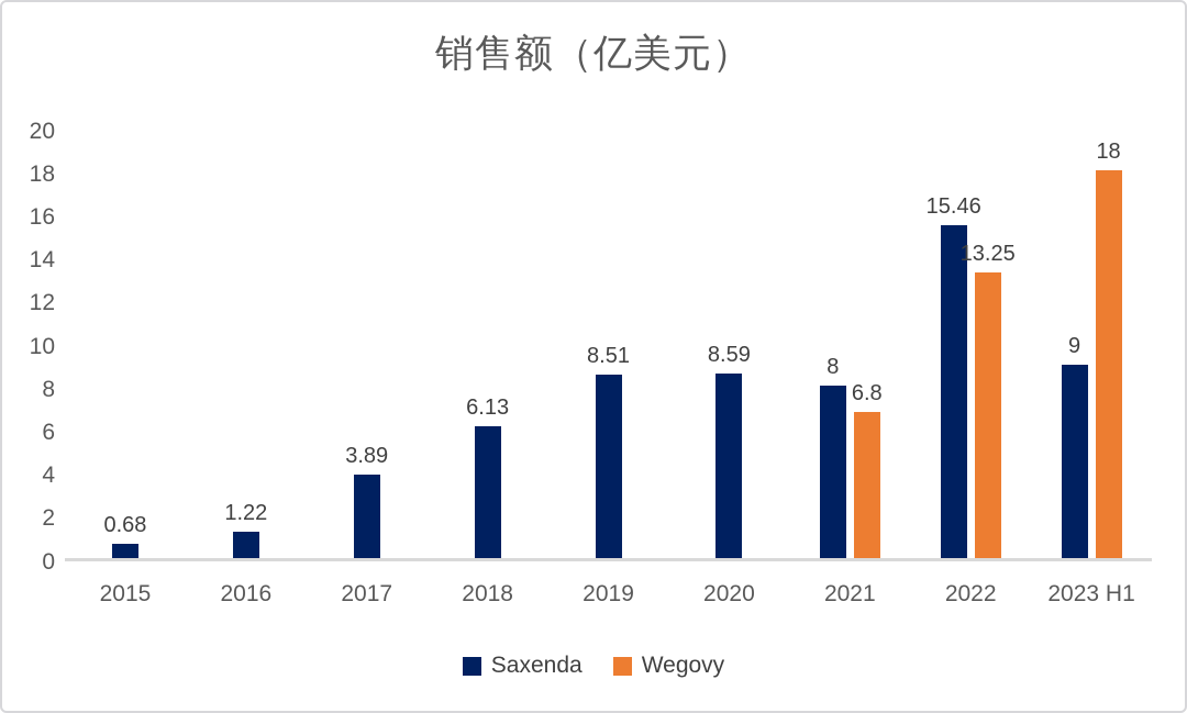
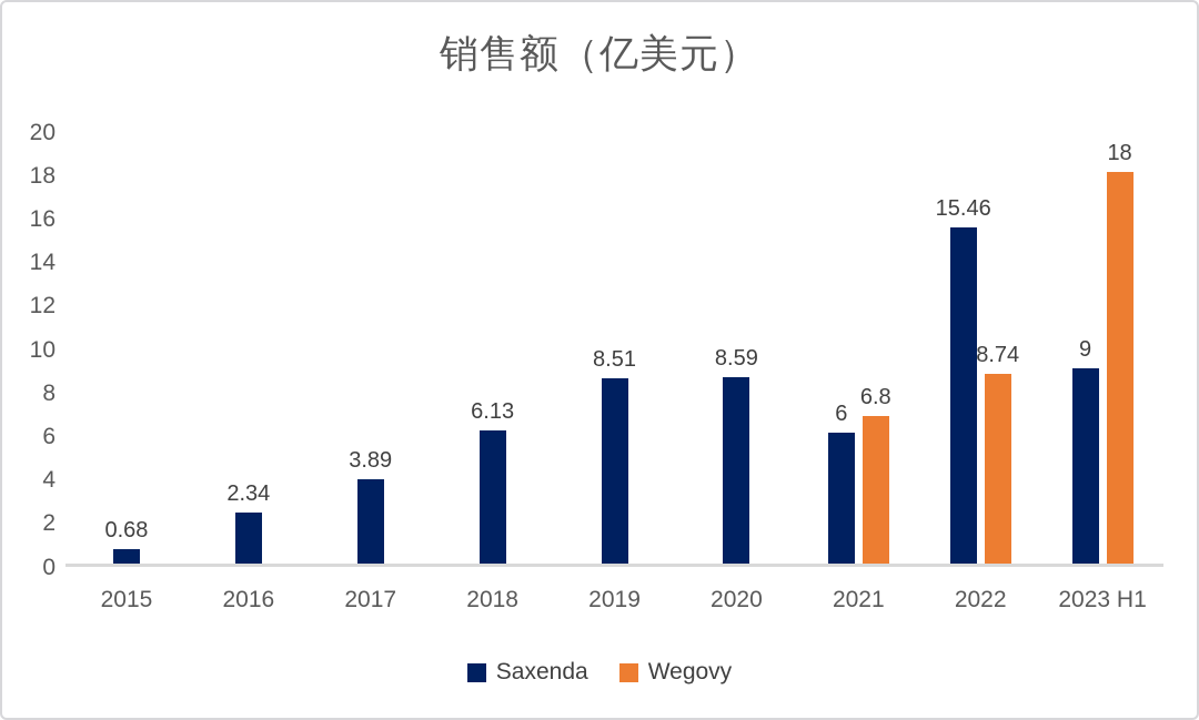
Saxenda/2016: 1.22 -> 2.34
Saxenda/2021: 8 -> 6
Wegovy/2022: 13.25 -> 8.74
